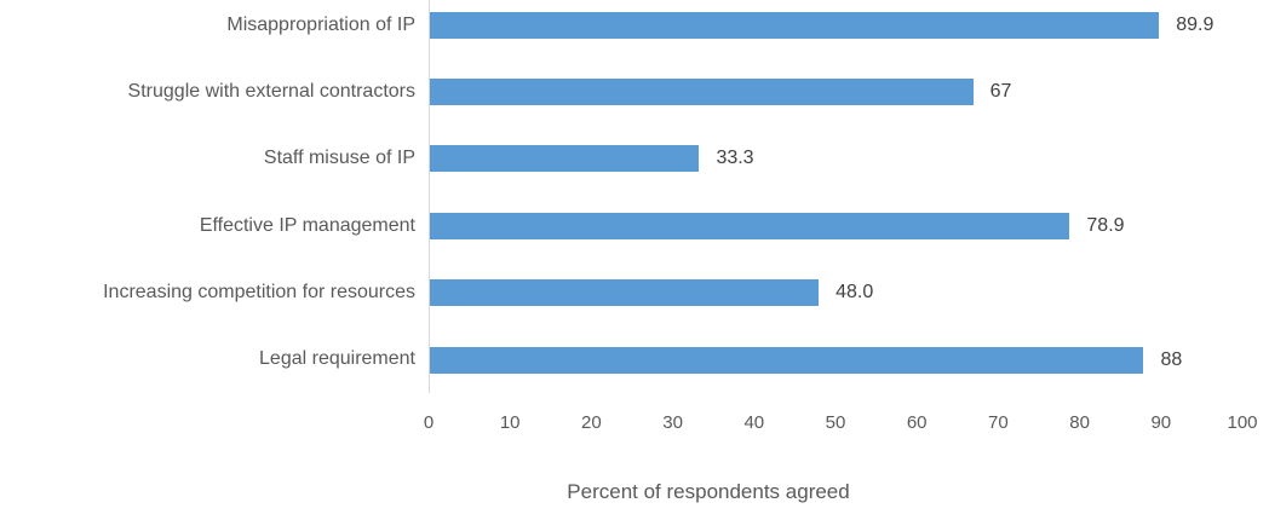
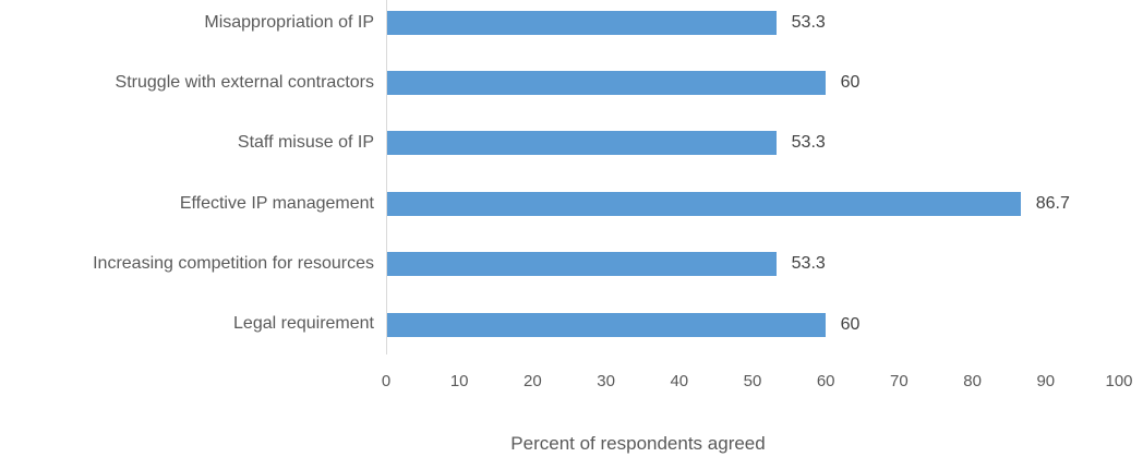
Misappropriation of IP: 89.9 -> 53.3
Struggle with external contractors: 67 -> 60
Staff misuse of IP: 33.3 -> 53.3
Effective IP management: 78.9 -> 86.7
Increasing competition for resources: 48.0 -> 53.3
Legal requirement: 88 -> 60
